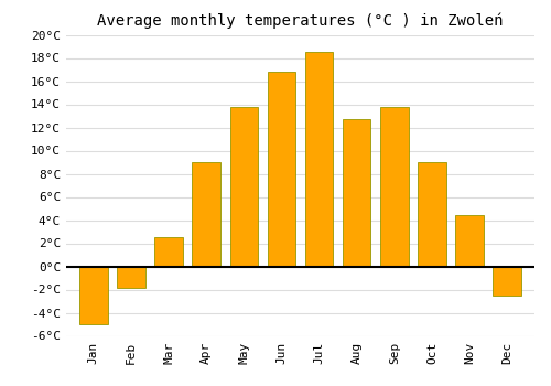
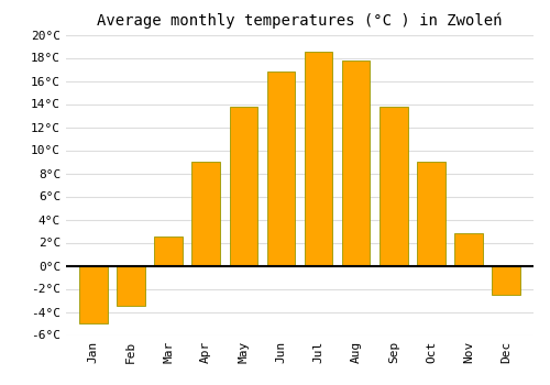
Feb: -1.9°C -> -3.5°C
Aug: 12.7°C -> 17.8°C
Nov: 4.4°C -> 2.8°C
